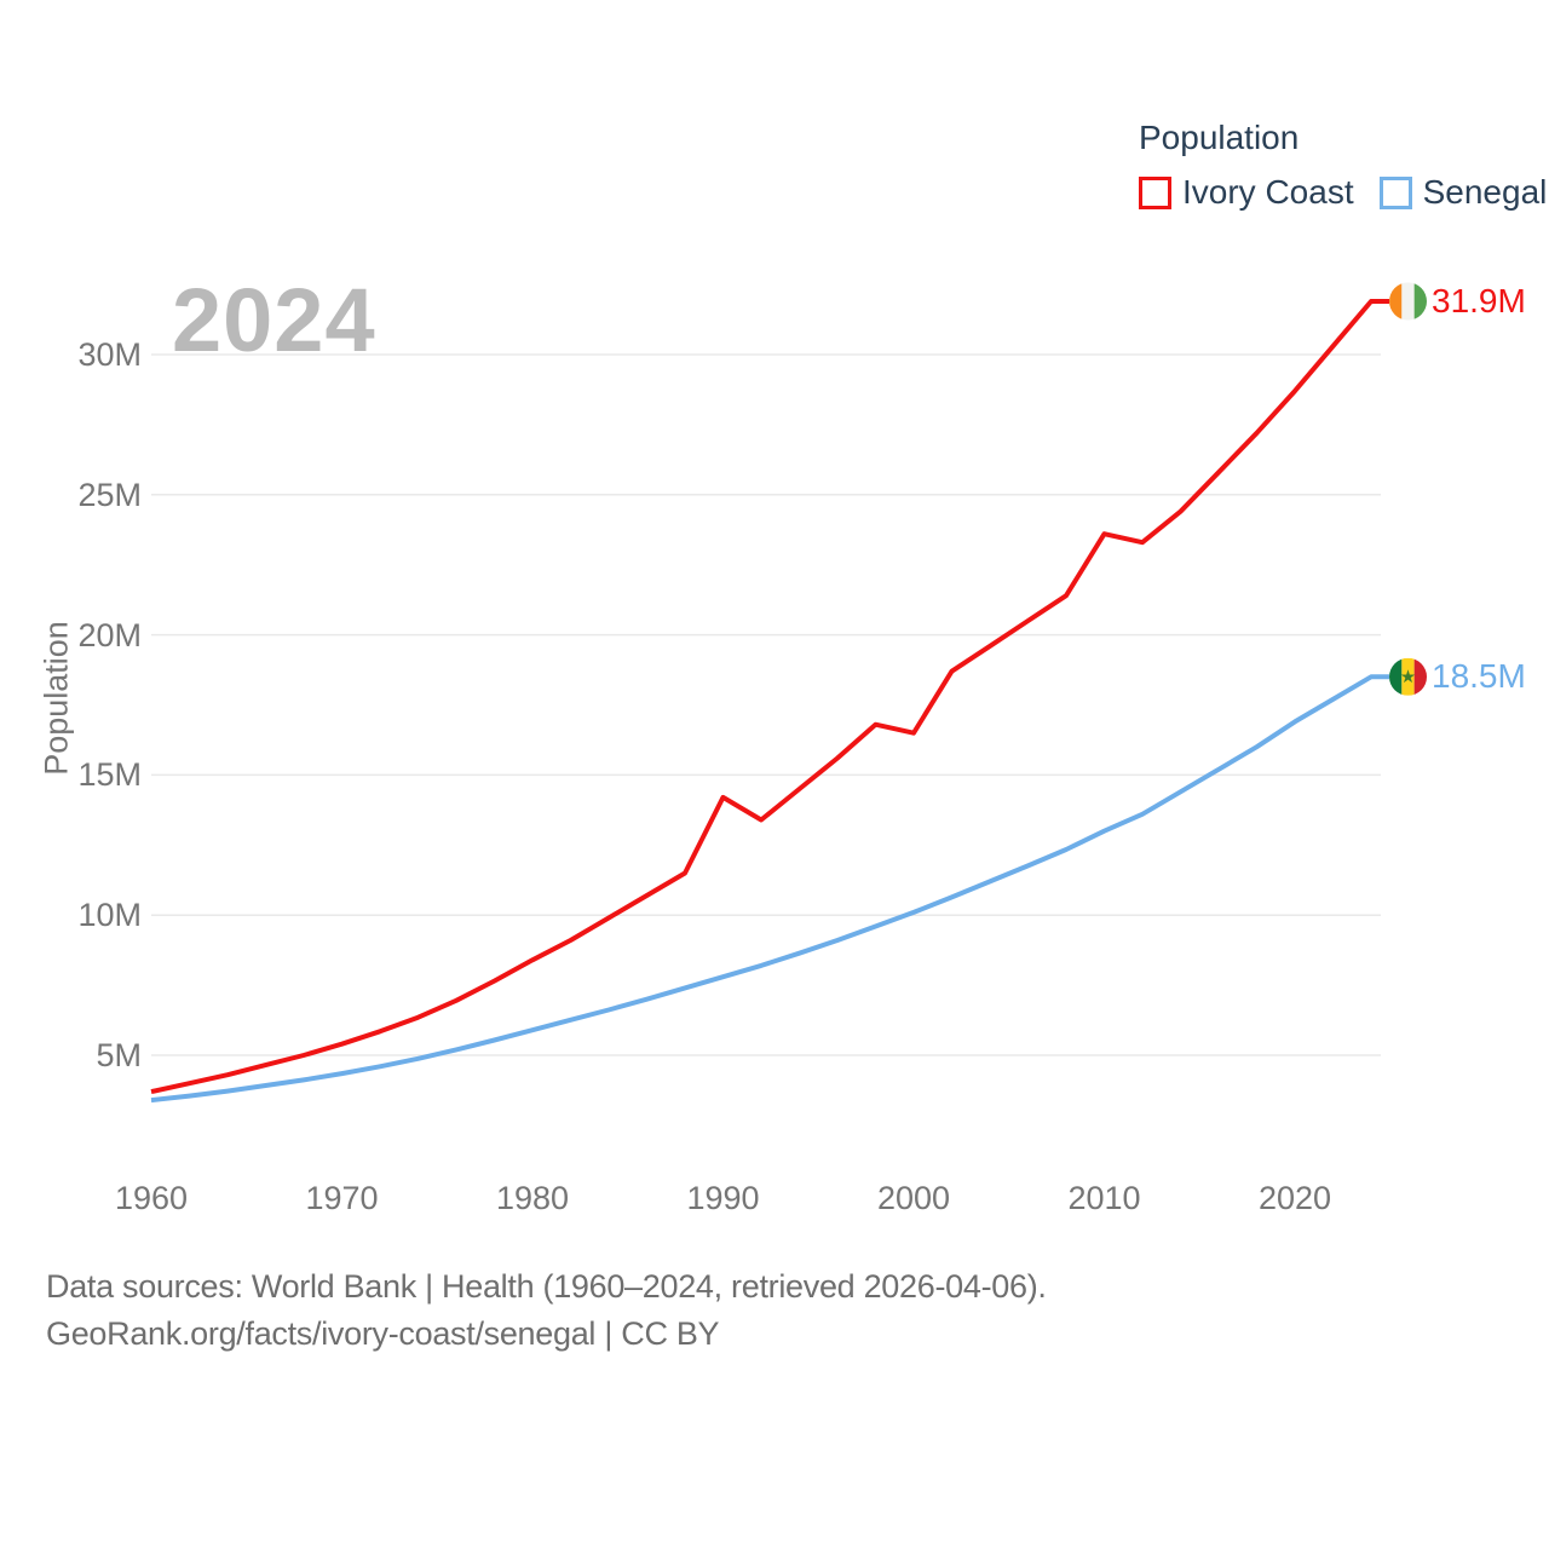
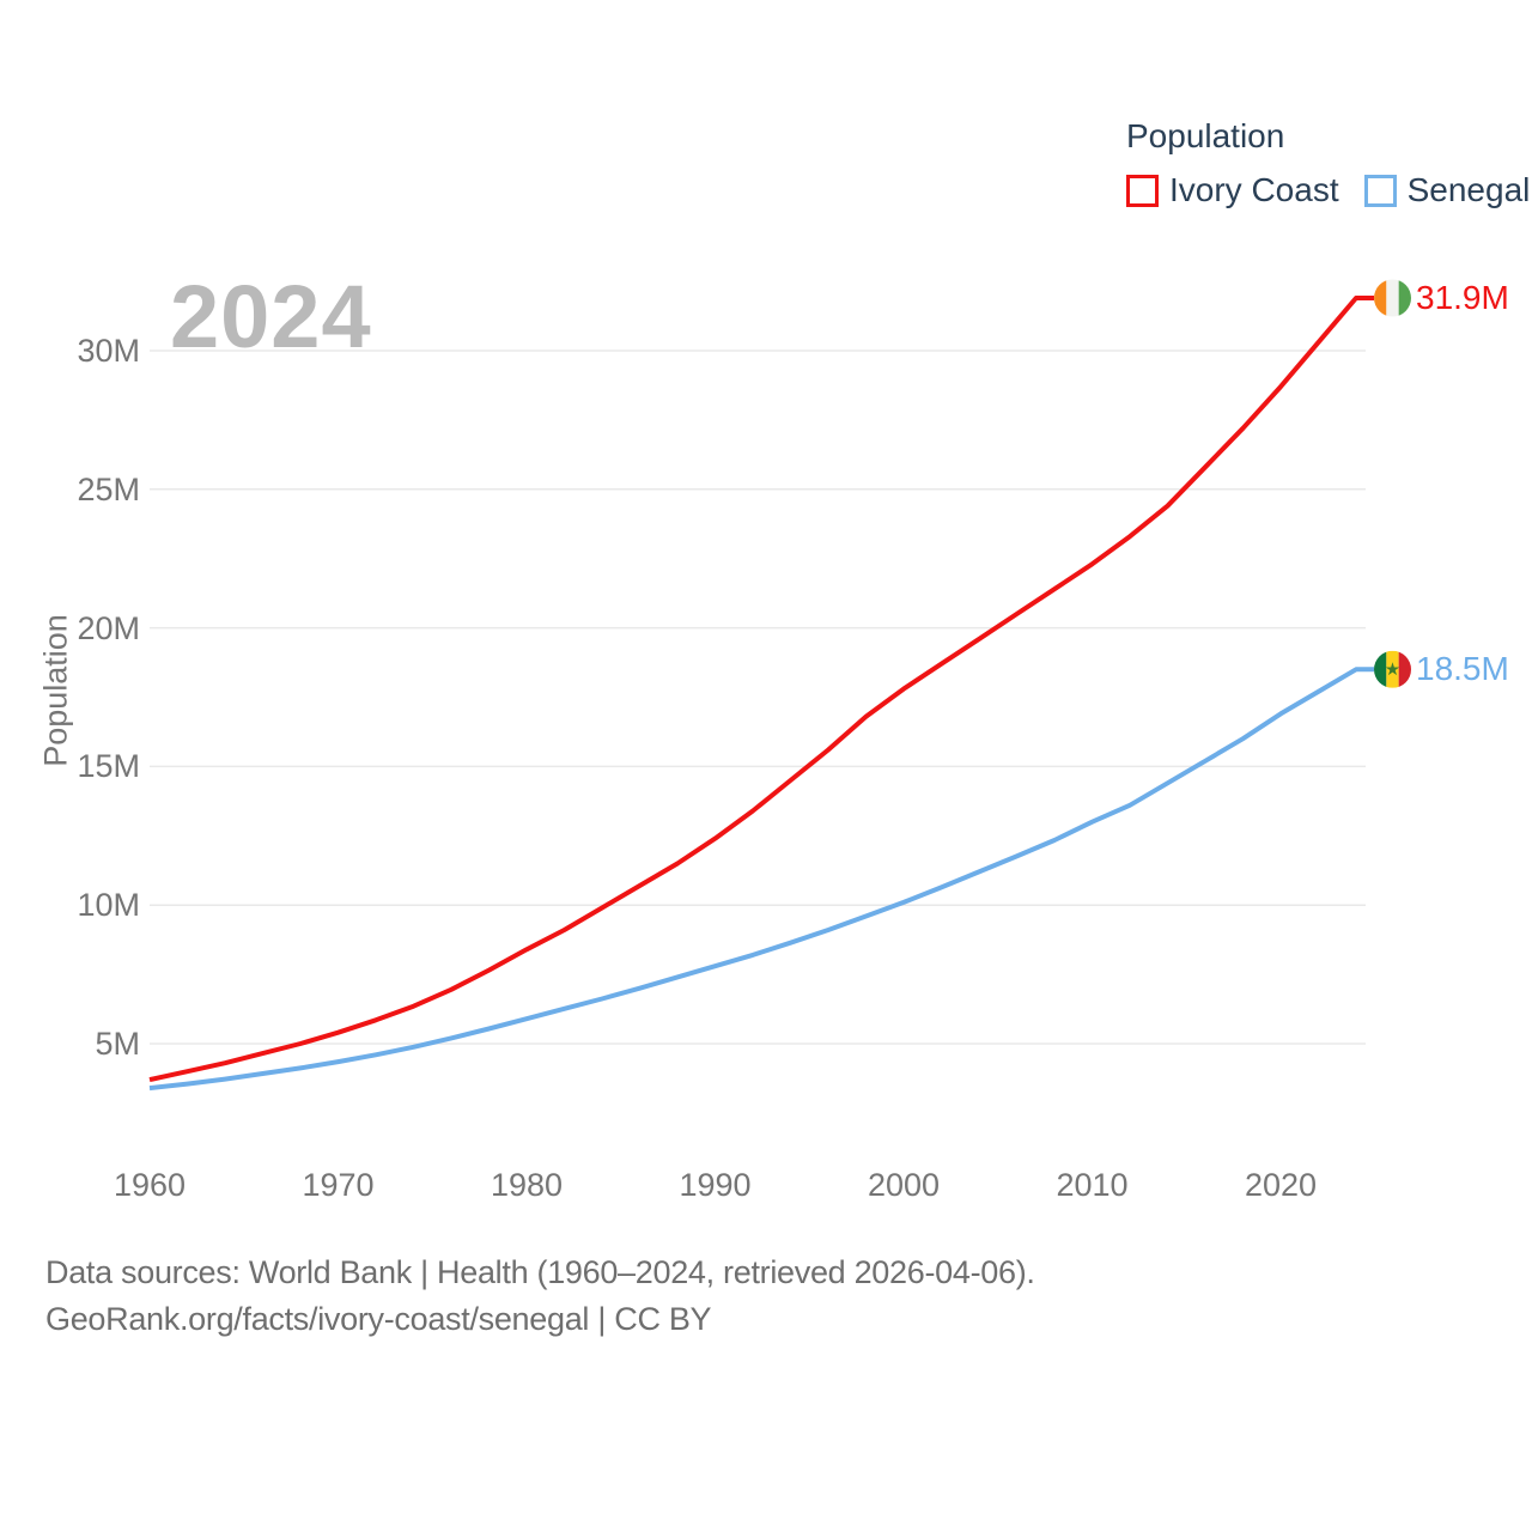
Ivory Coast/1990: 14.2M -> 12.4M
Ivory Coast/2000: 16.5M -> 17.8M
Ivory Coast/2010: 23.6M -> 22.3M
